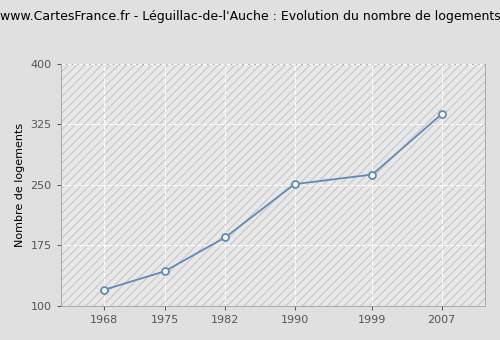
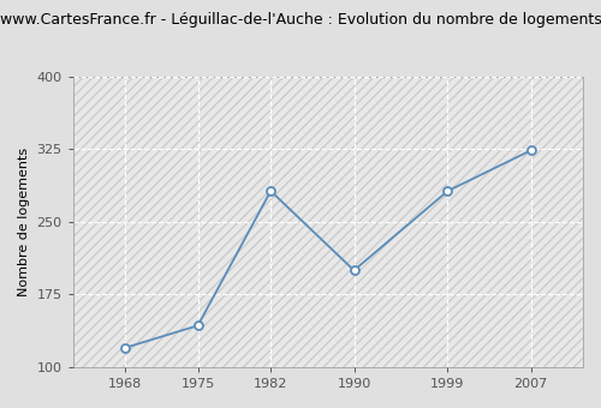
1982: 185 -> 282
1990: 251 -> 200
1999: 263 -> 282
2007: 338 -> 324
